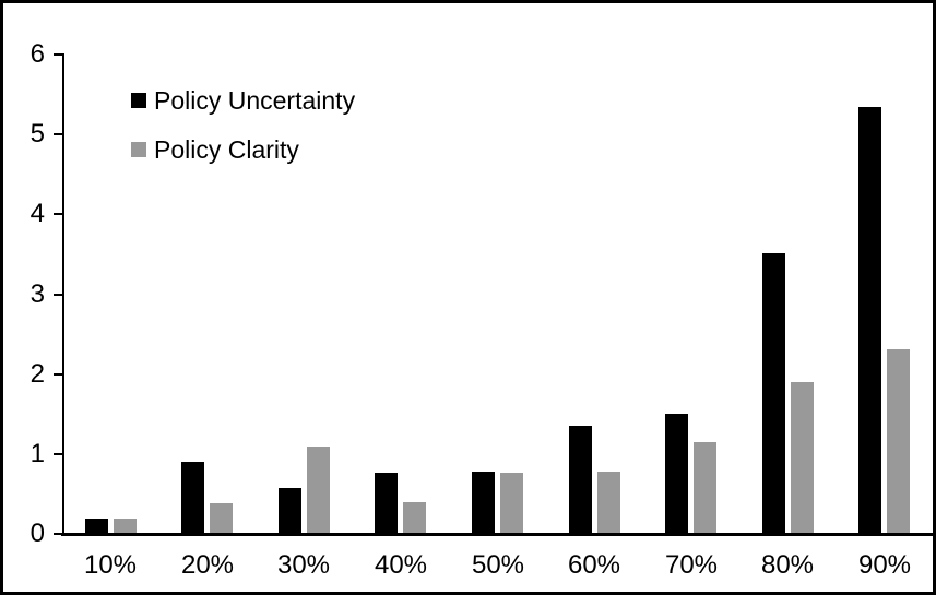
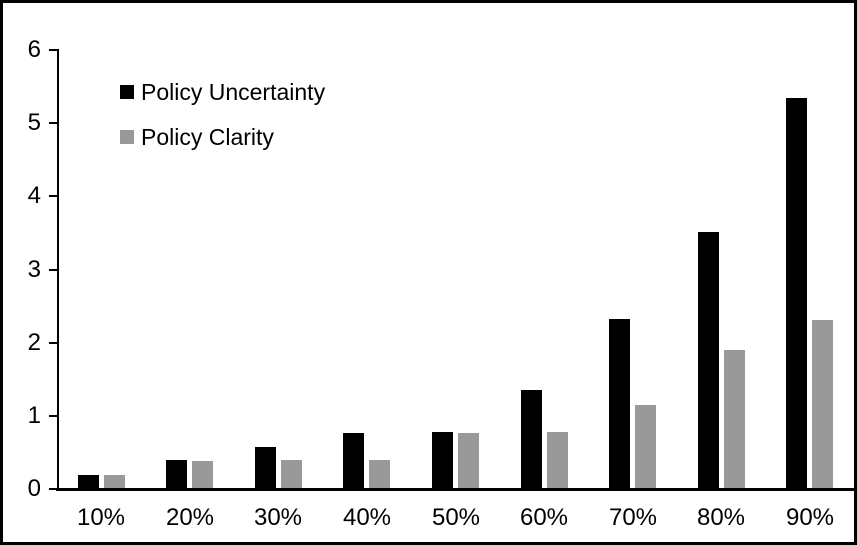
Policy Uncertainty/20%: 0.9 -> 0.4
Policy Clarity/30%: 1.1 -> 0.4
Policy Uncertainty/70%: 1.5 -> 2.3
